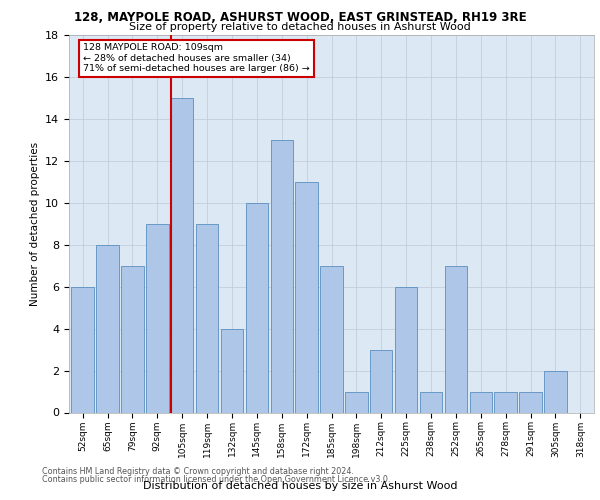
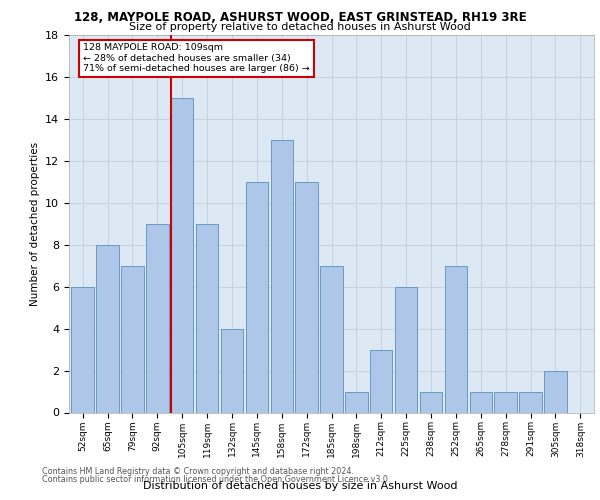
145sqm: 10 -> 11
